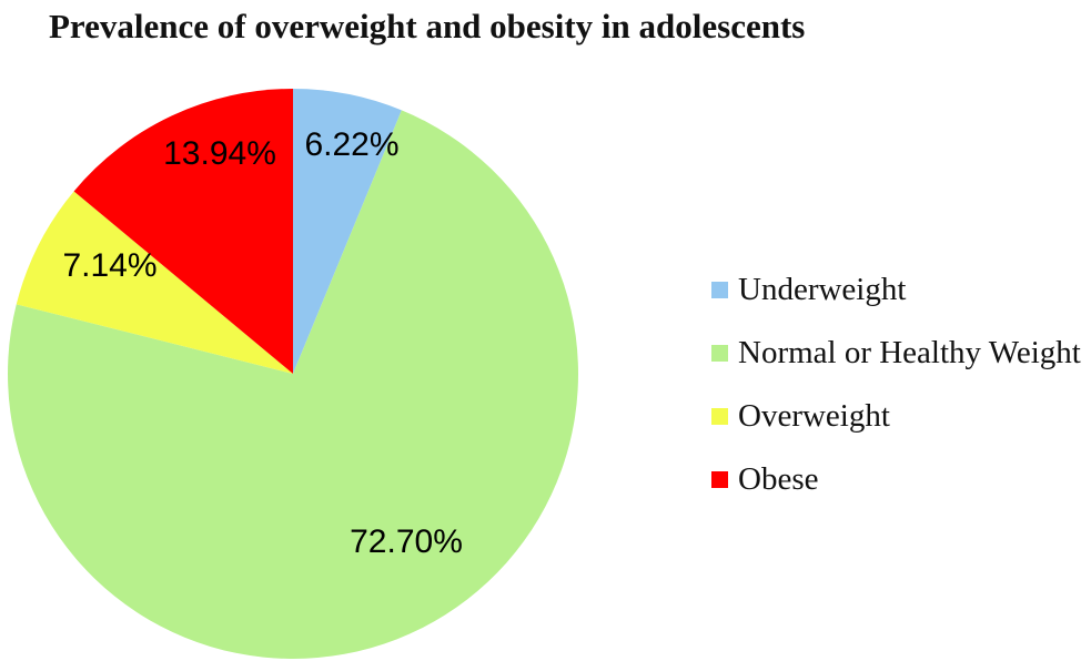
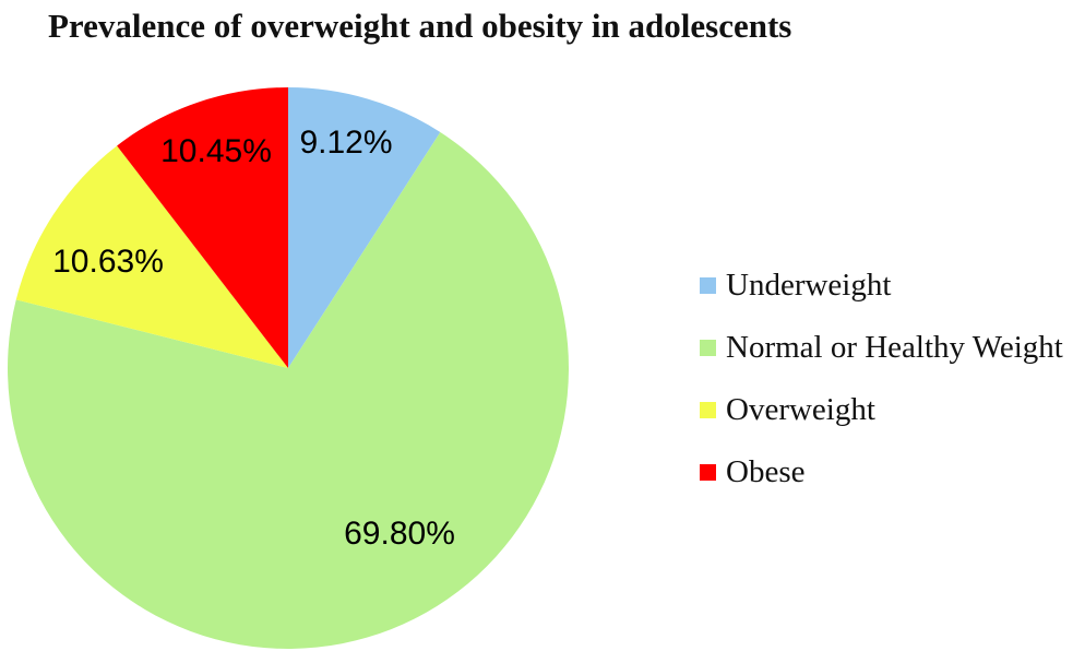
Underweight: 6.22% -> 9.12%
Normal or Healthy Weight: 72.70% -> 69.80%
Overweight: 7.14% -> 10.63%
Obese: 13.94% -> 10.45%
